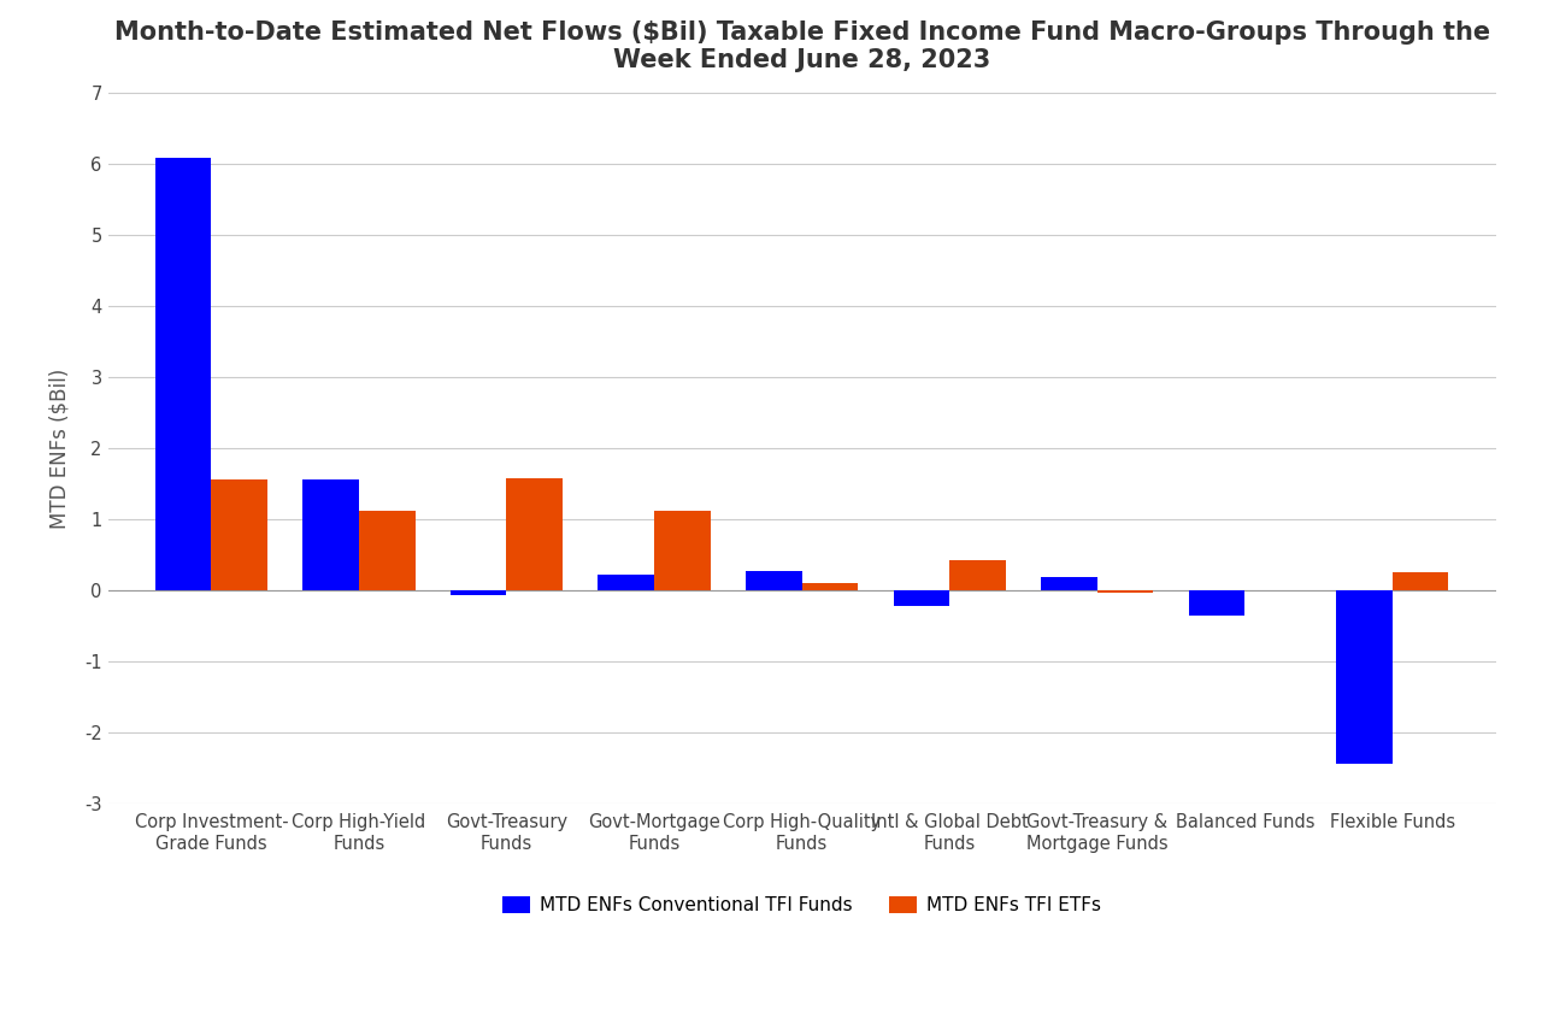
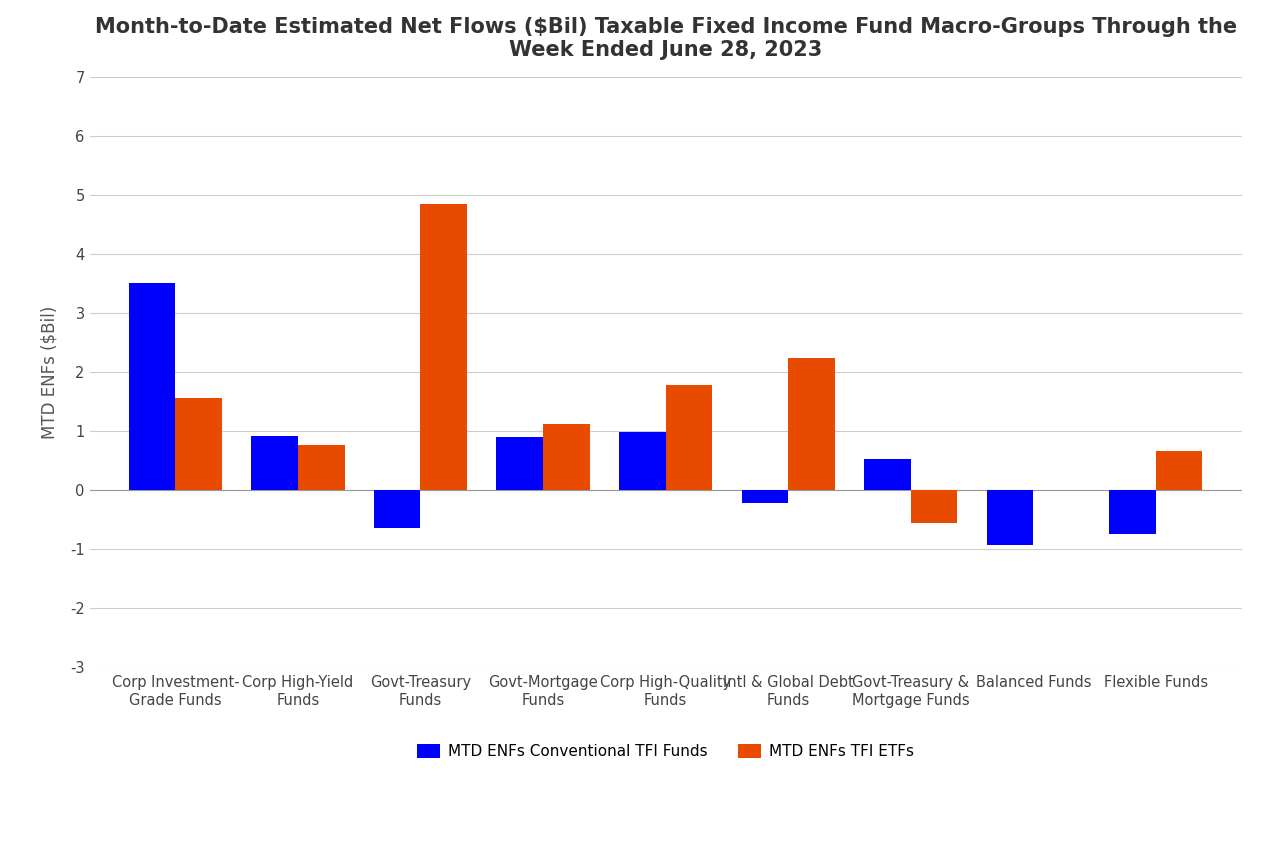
MTD ENFs Conventional TFI Funds/Corp Investment- Grade Funds: 6.08 -> 3.50
MTD ENFs Conventional TFI Funds/Corp High-Yield Funds: 1.56 -> 0.92
MTD ENFs TFI ETFs/Corp High-Yield Funds: 1.12 -> 0.76
MTD ENFs Conventional TFI Funds/Govt-Treasury Funds: -0.07 -> -0.64
MTD ENFs TFI ETFs/Govt-Treasury Funds: 1.57 -> 4.84
MTD ENFs Conventional TFI Funds/Govt-Mortgage Funds: 0.22 -> 0.90
MTD ENFs Conventional TFI Funds/Corp High-Quality Funds: 0.27 -> 0.98
MTD ENFs TFI ETFs/Corp High-Quality Funds: 0.10 -> 1.78
MTD ENFs TFI ETFs/Intl & Global Debt Funds: 0.43 -> 2.24
MTD ENFs Conventional TFI Funds/Govt-Treasury & Mortgage Funds: 0.18 -> 0.52
MTD ENFs TFI ETFs/Govt-Treasury & Mortgage Funds: -0.04 -> -0.56
MTD ENFs Conventional TFI Funds/Balanced Funds: -0.35 -> -0.94
MTD ENFs Conventional TFI Funds/Flexible Funds: -2.45 -> -0.74
MTD ENFs TFI ETFs/Flexible Funds: 0.25 -> 0.66
